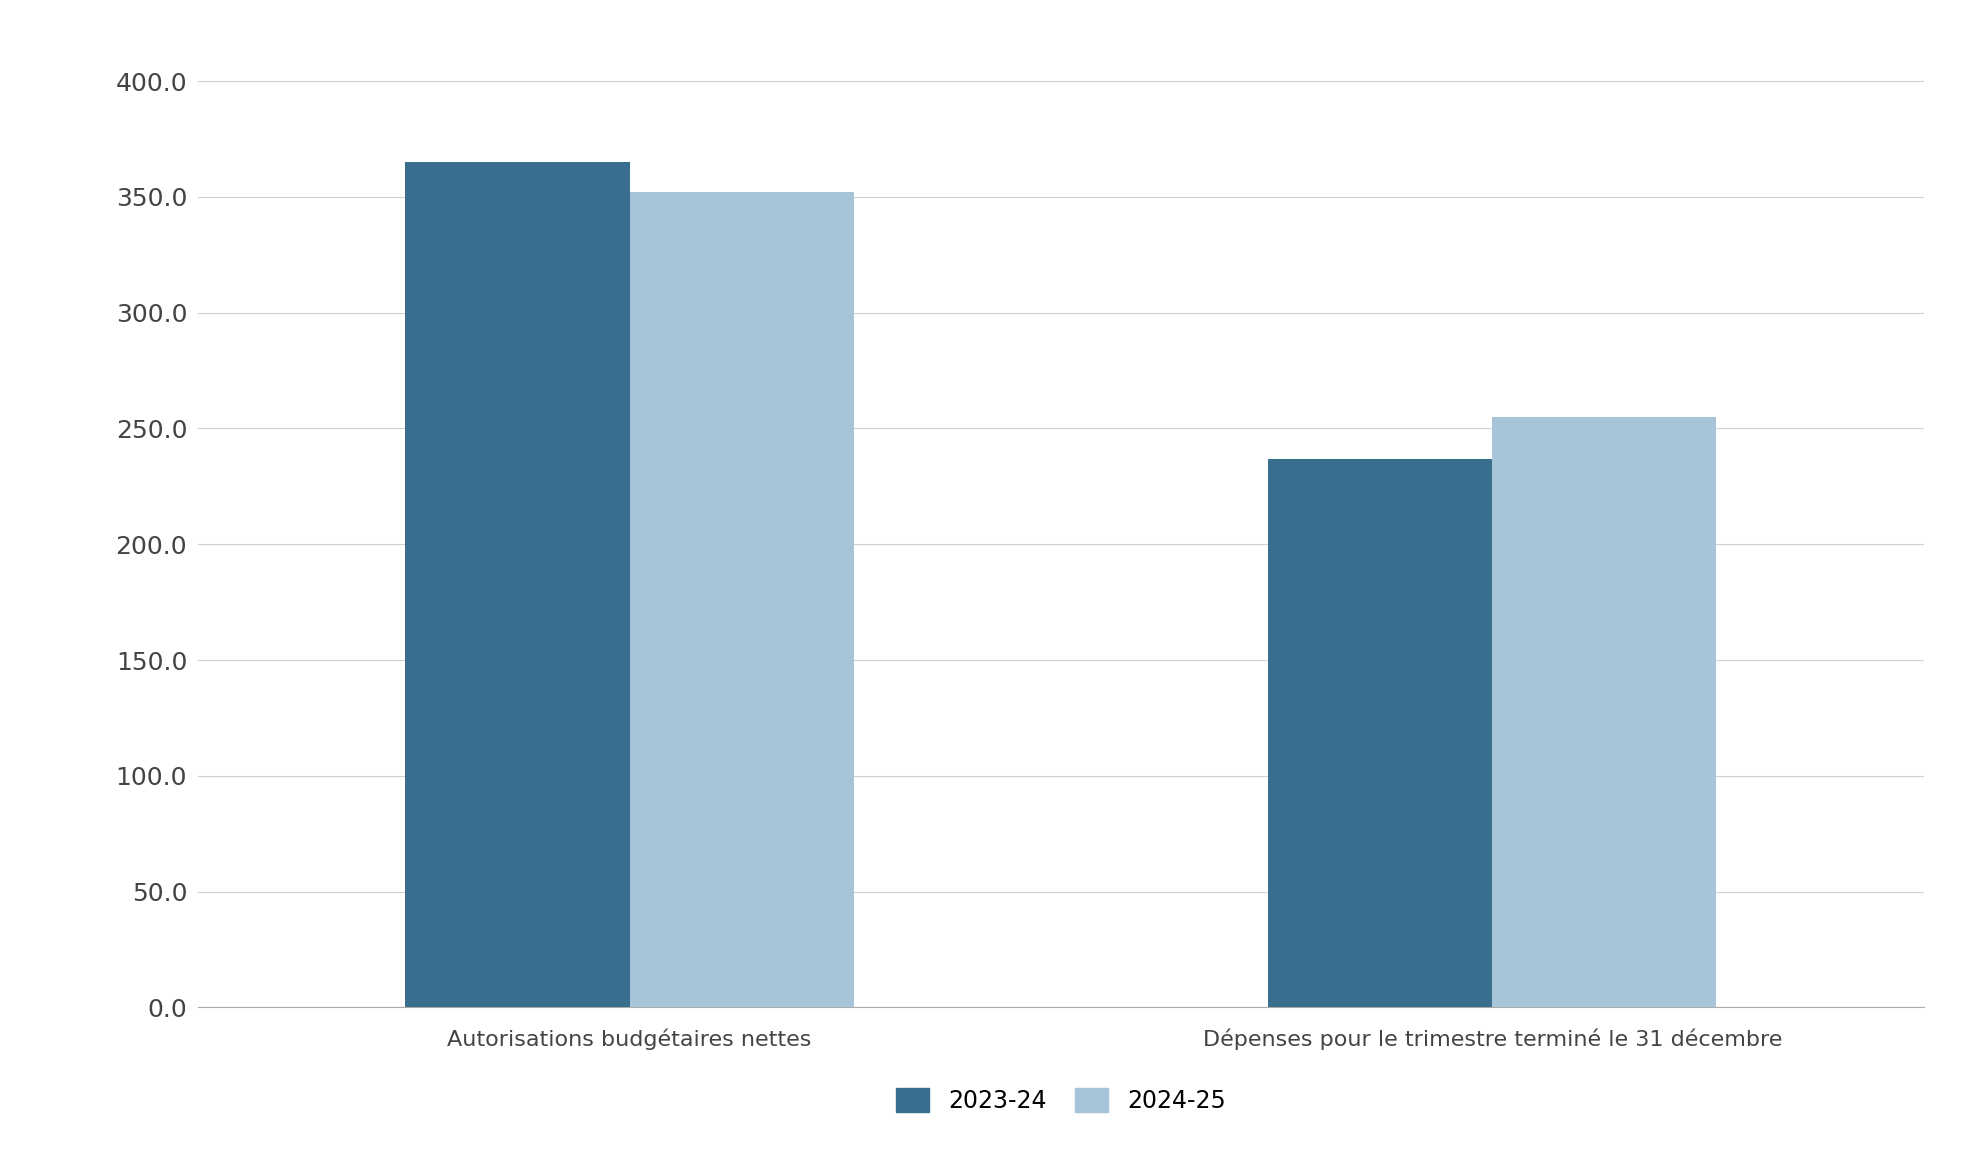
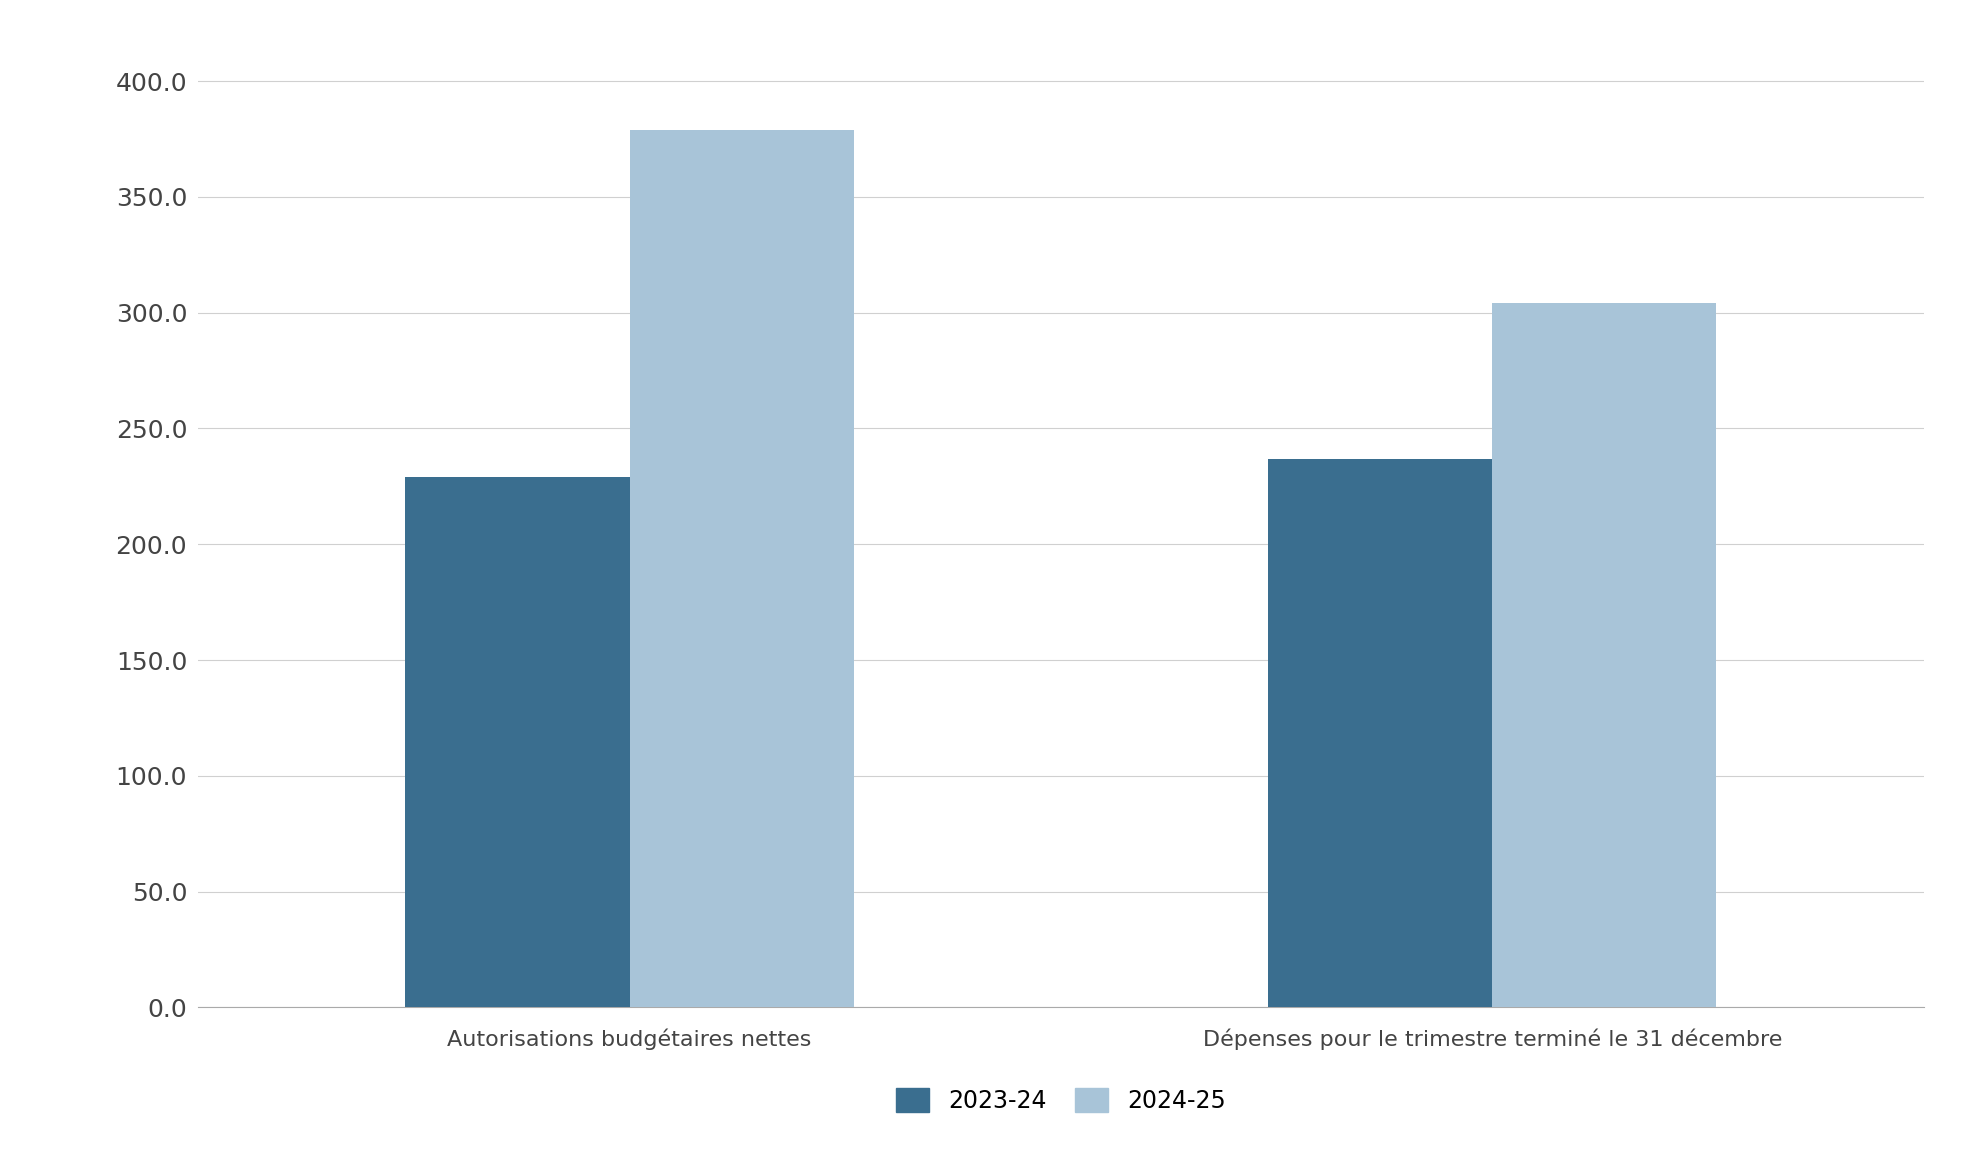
2023-24/Autorisations budgétaires nettes: 365 -> 229
2024-25/Autorisations budgétaires nettes: 352 -> 379
2024-25/Dépenses pour le trimestre terminé le 31 décembre: 255 -> 304
